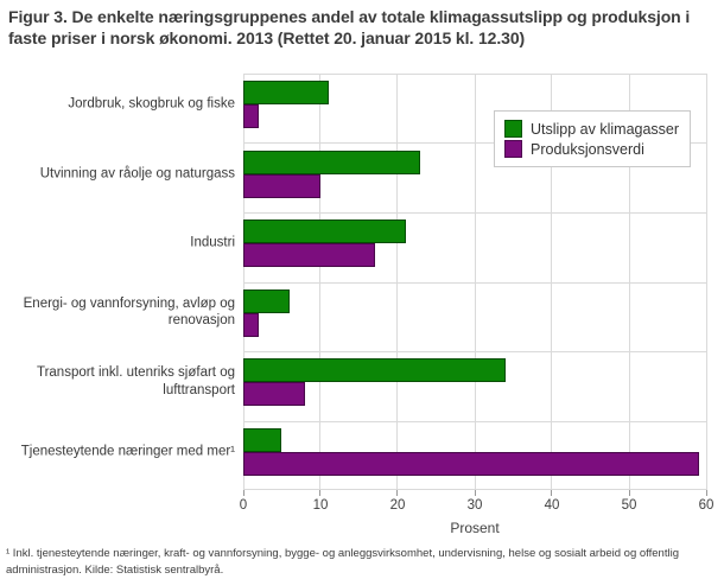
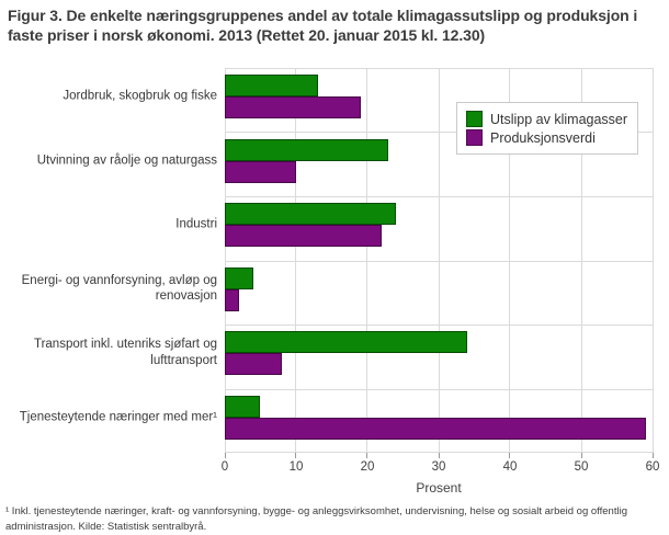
Utslipp av klimagasser/Jordbruk, skogbruk og fiske: 11 -> 13
Produksjonsverdi/Jordbruk, skogbruk og fiske: 2 -> 19
Utslipp av klimagasser/Industri: 21 -> 24
Produksjonsverdi/Industri: 17 -> 22
Utslipp av klimagasser/Energi- og vannforsyning, avløp og renovasjon: 6 -> 4
